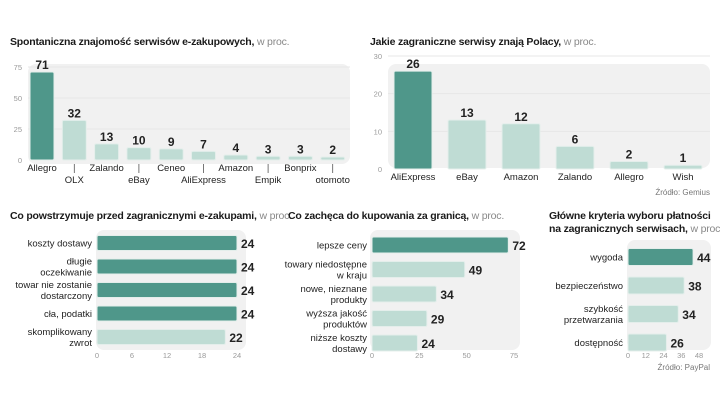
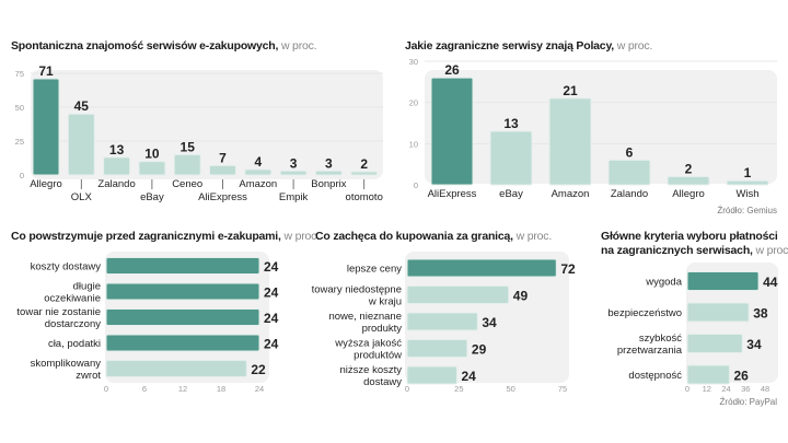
Spontaniczna znajomość serwisów e-zakupowych,/OLX: 32 -> 45
Spontaniczna znajomość serwisów e-zakupowych,/Ceneo: 9 -> 15
Jakie zagraniczne serwisy znają Polacy,/Amazon: 12 -> 21
